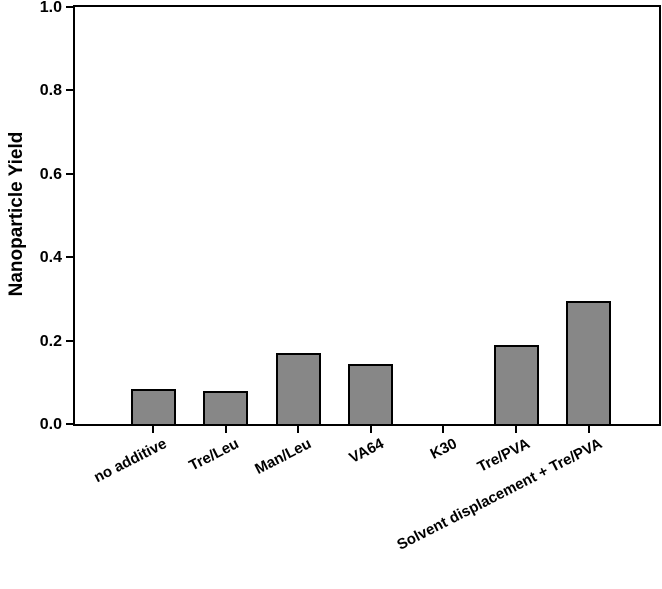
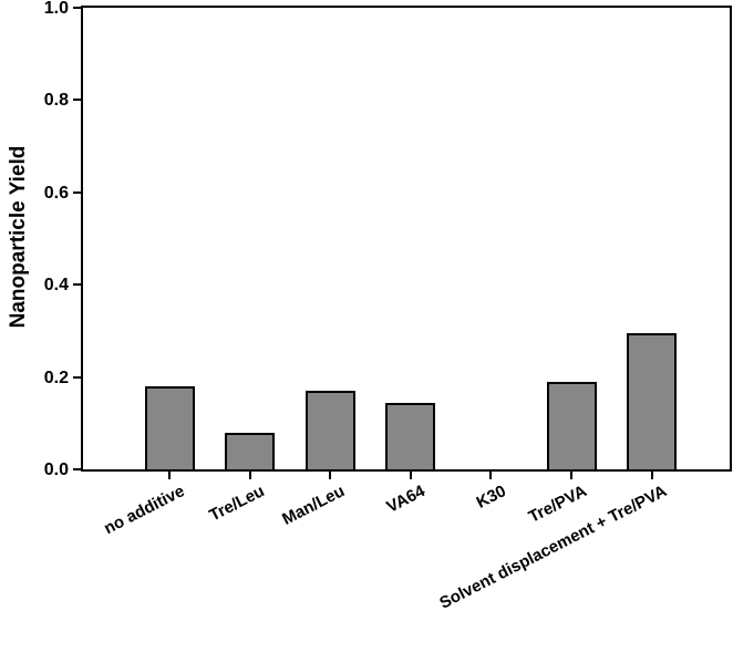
no additive: 0.09 -> 0.18
